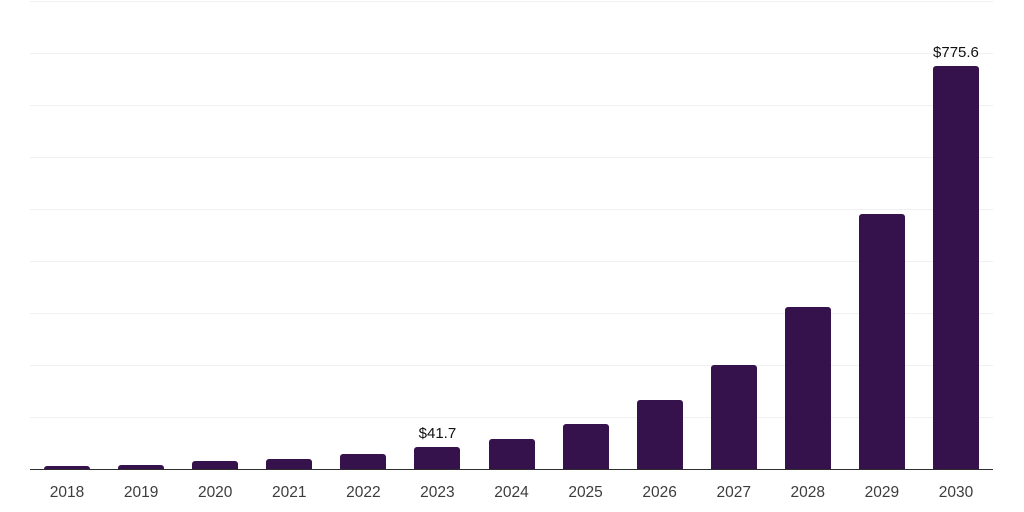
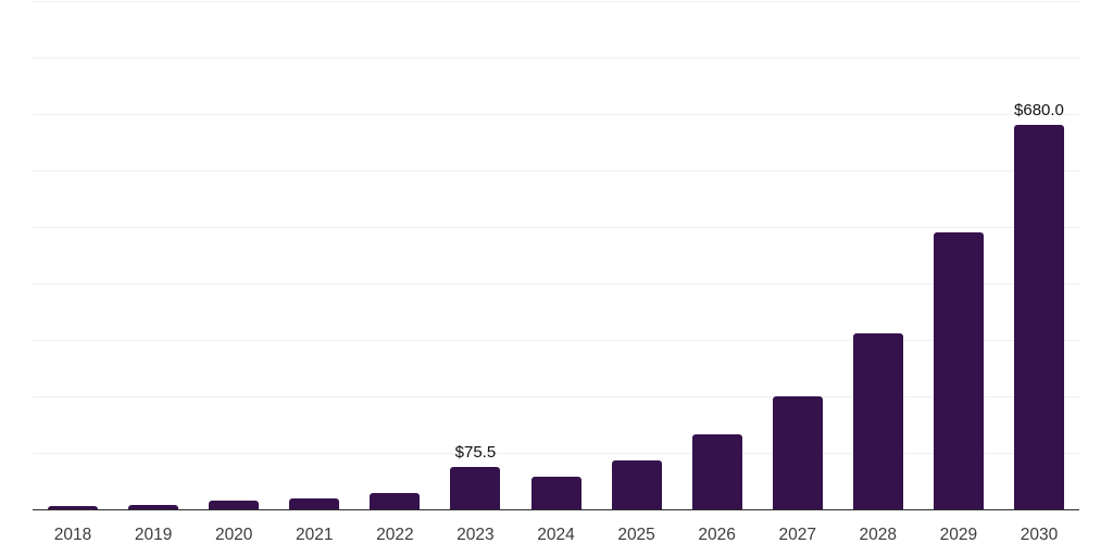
2023: $41.7 -> $75.5
2030: $775.6 -> $680.0
